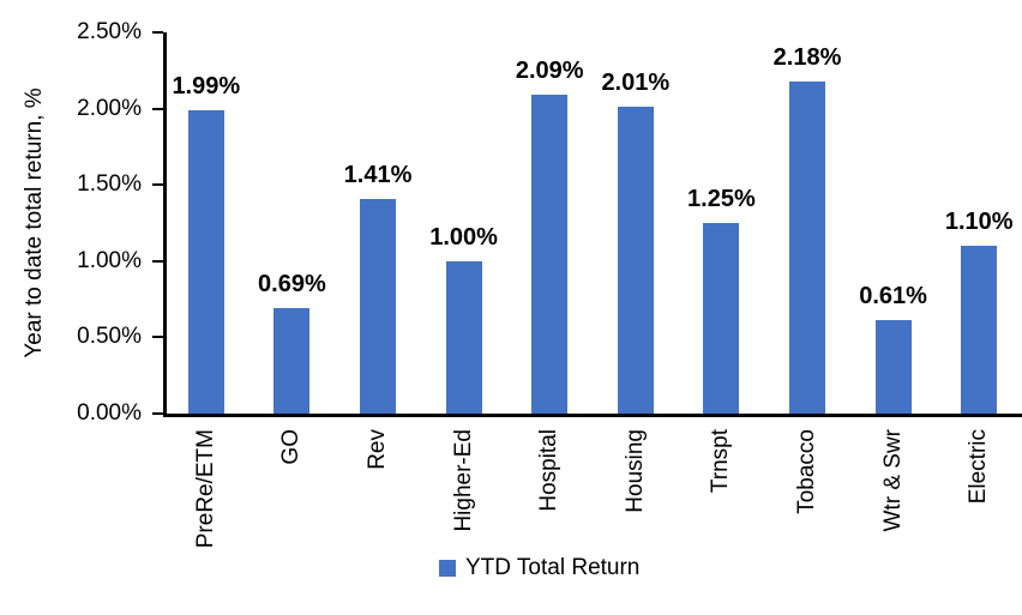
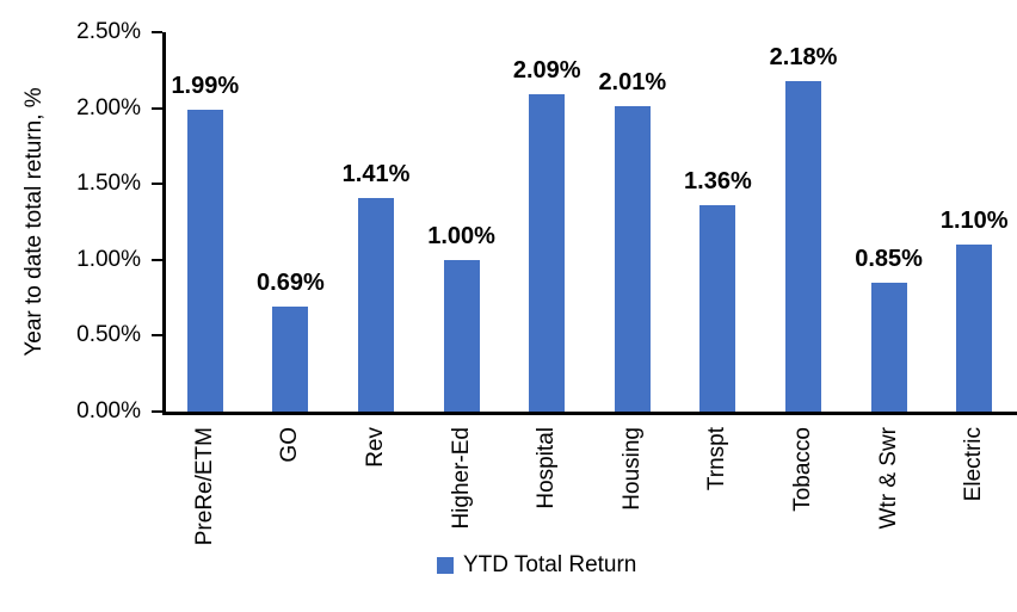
Trnspt: 1.25% -> 1.36%
Wtr & Swr: 0.61% -> 0.85%
